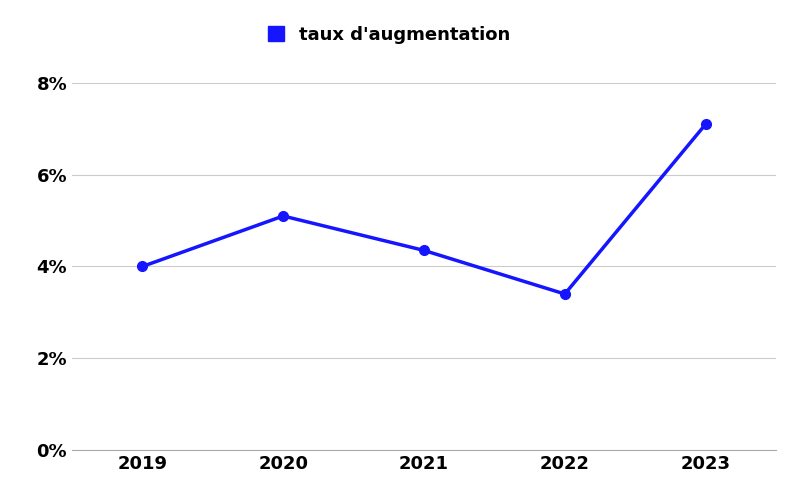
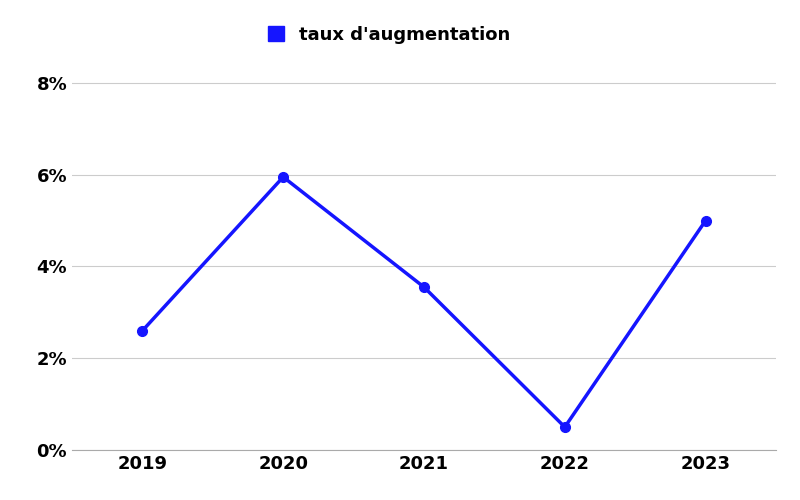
2019: 4.00% -> 2.60%
2020: 5.10% -> 5.95%
2021: 4.35% -> 3.55%
2022: 3.40% -> 0.50%
2023: 7.10% -> 5.00%
